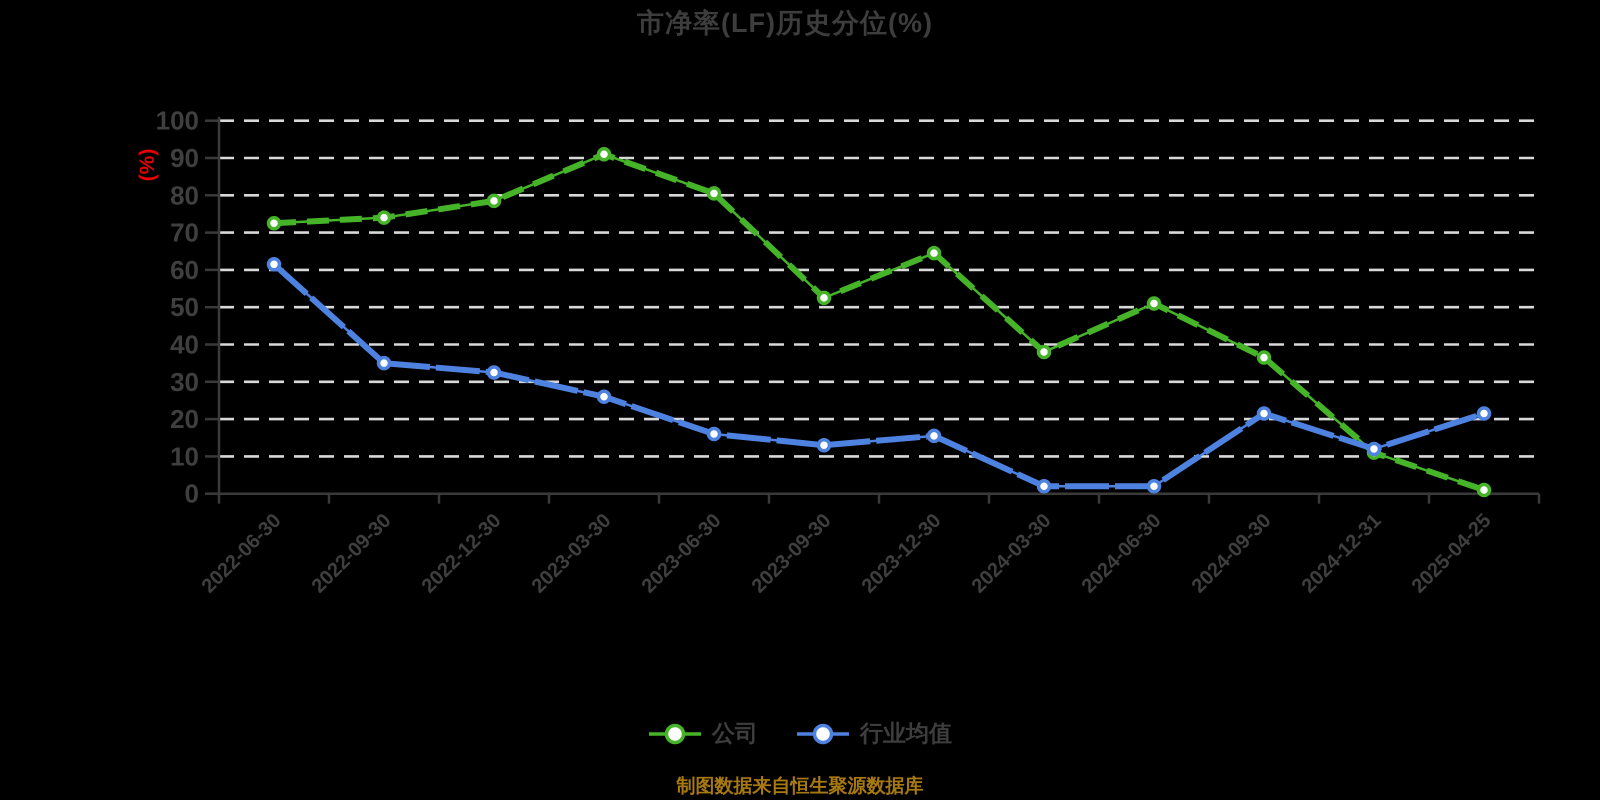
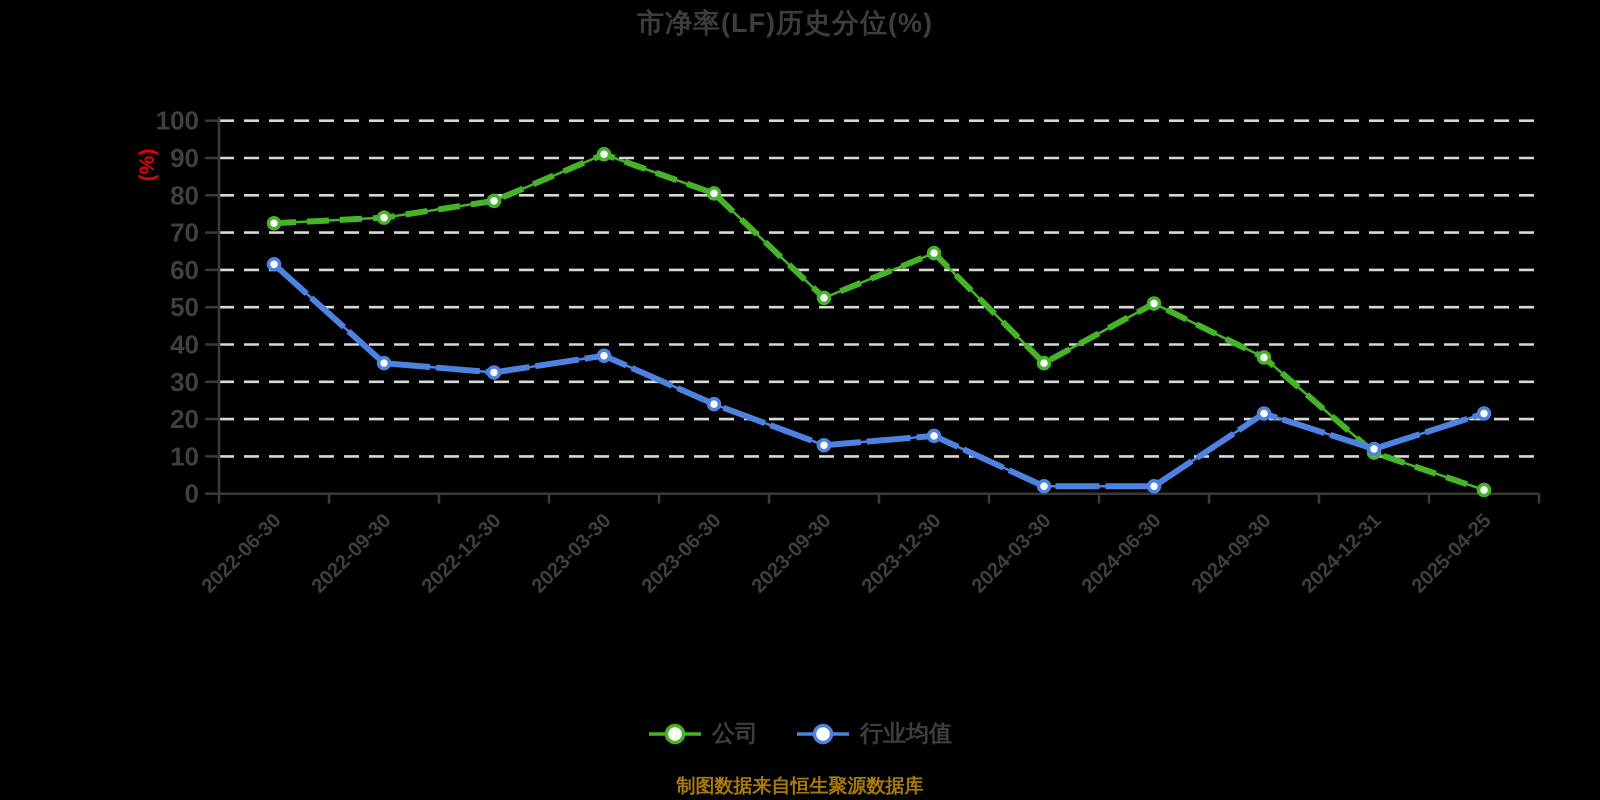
行业均值/2023-03-30: 26 -> 37
行业均值/2023-06-30: 16 -> 24
公司/2024-03-30: 38 -> 35
